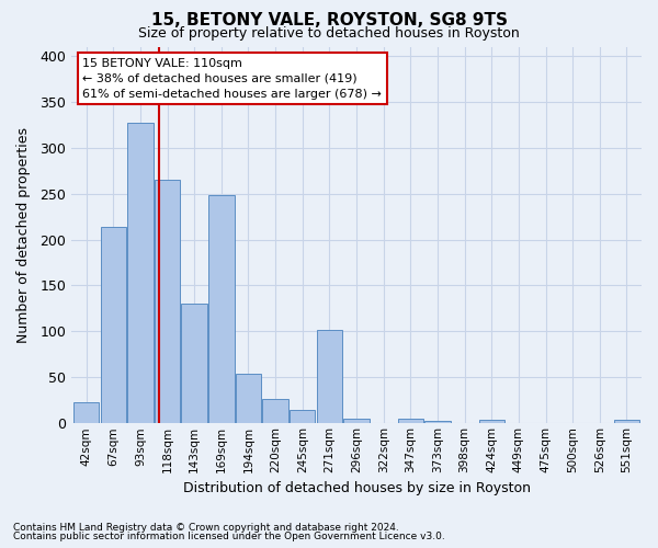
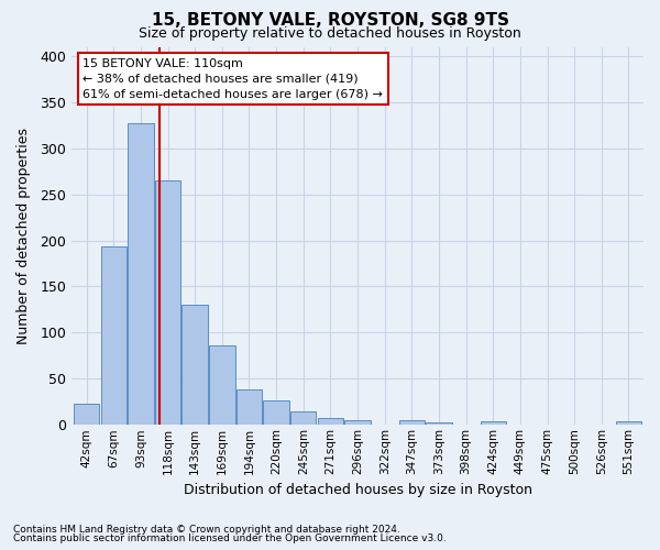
67sqm: 214 -> 193
169sqm: 248 -> 86
194sqm: 54 -> 39
271sqm: 102 -> 7
